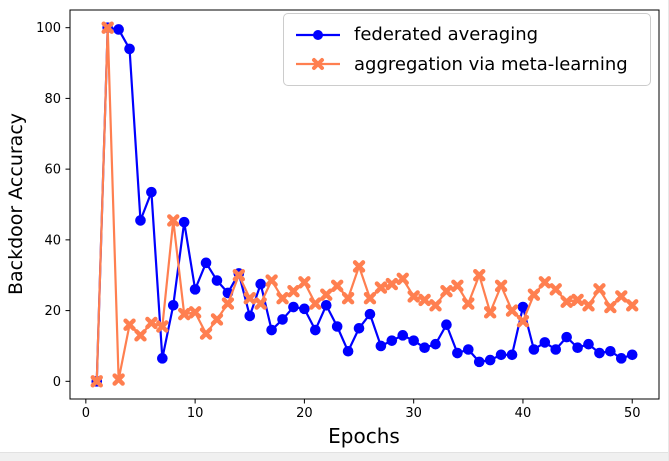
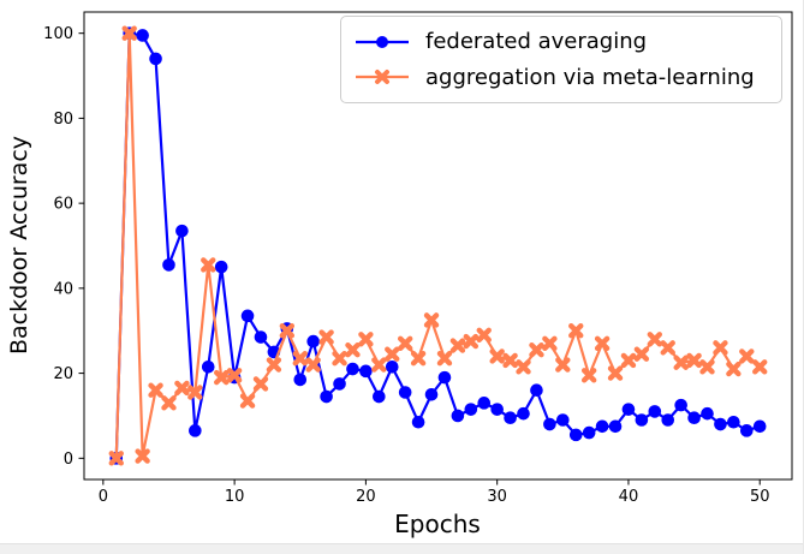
federated averaging/10: 26 -> 19
federated averaging/40: 21 -> 12
aggregation via meta-learning/40: 17 -> 23
